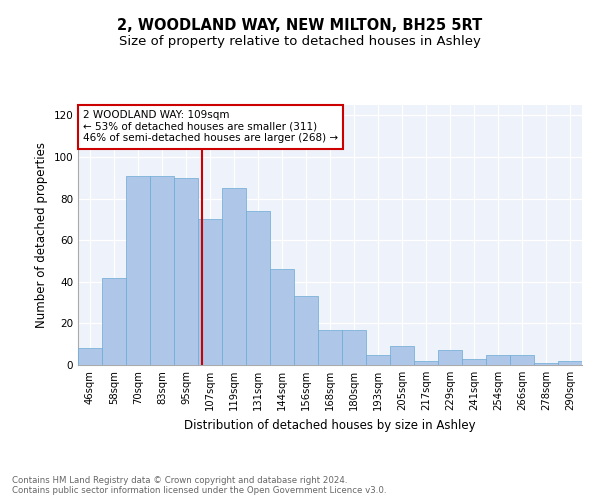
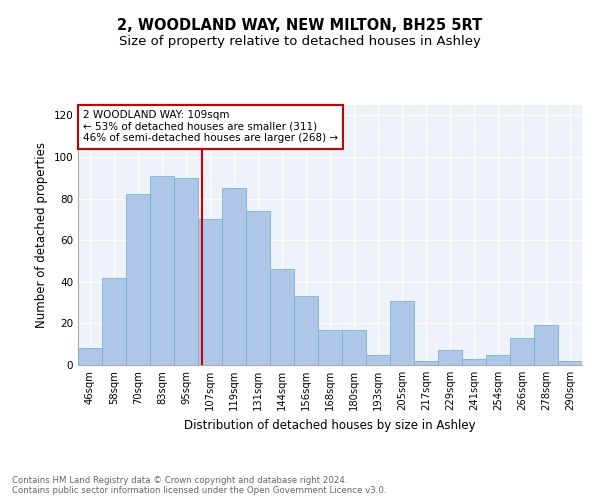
70sqm: 91 -> 82
205sqm: 9 -> 31
266sqm: 5 -> 13
278sqm: 1 -> 19
